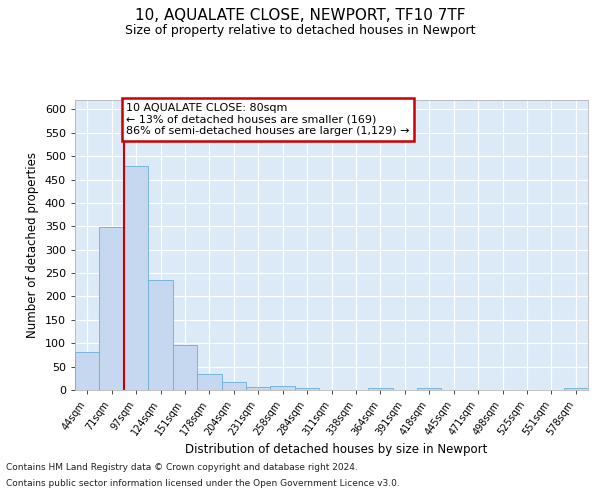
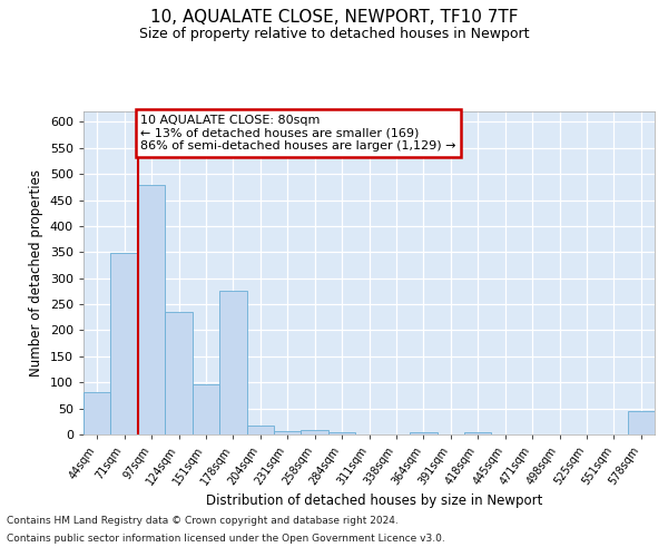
178sqm: 35 -> 275
578sqm: 5 -> 45
